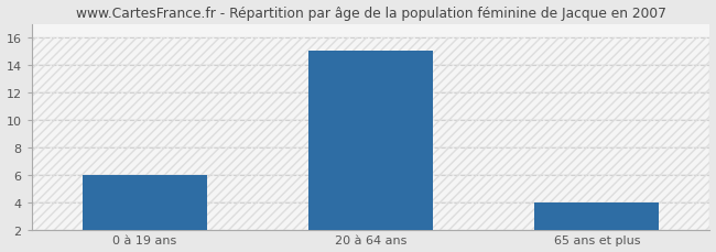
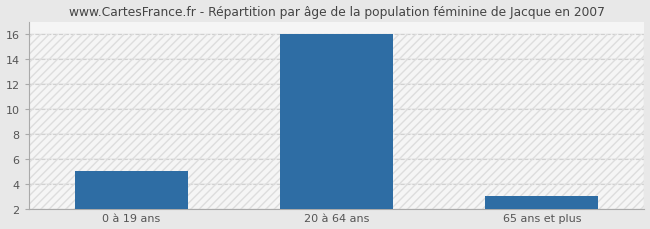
0 à 19 ans: 6 -> 5
20 à 64 ans: 15 -> 16
65 ans et plus: 4 -> 3
